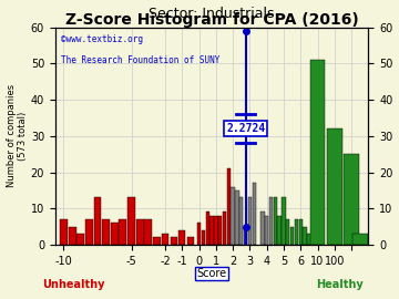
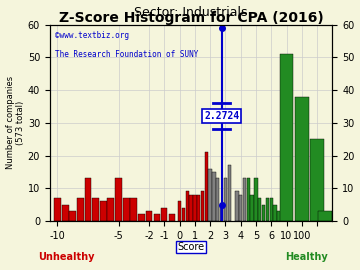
100: 32 -> 38
